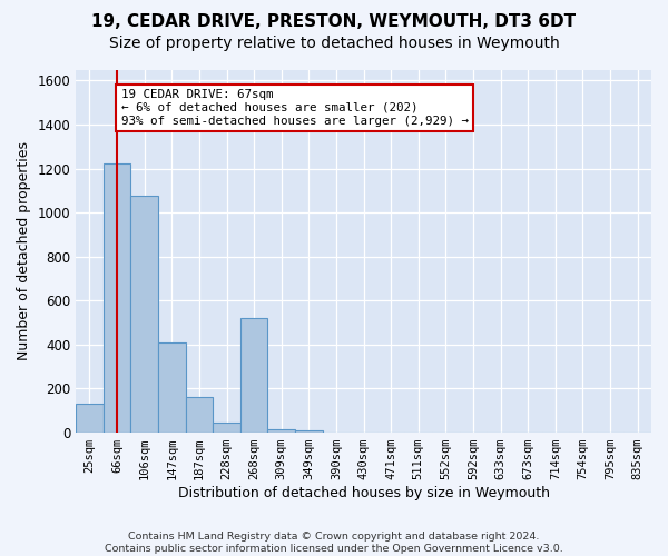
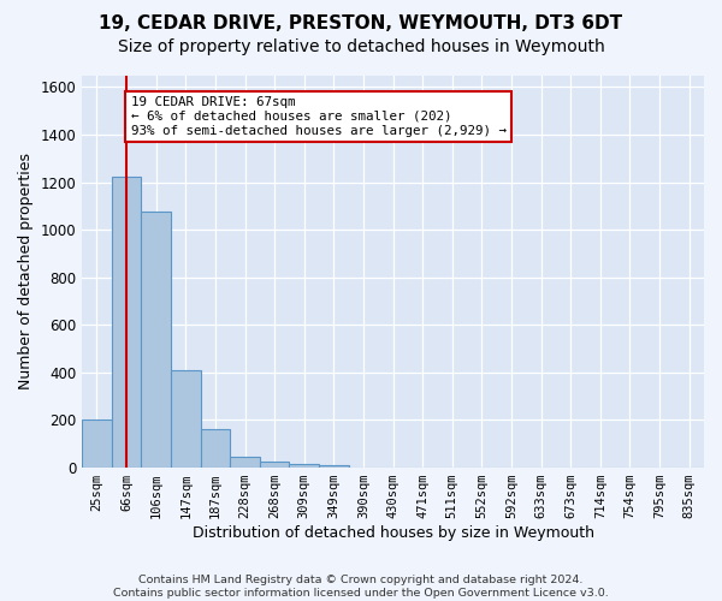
25sqm: 130 -> 200
268sqm: 520 -> 20
